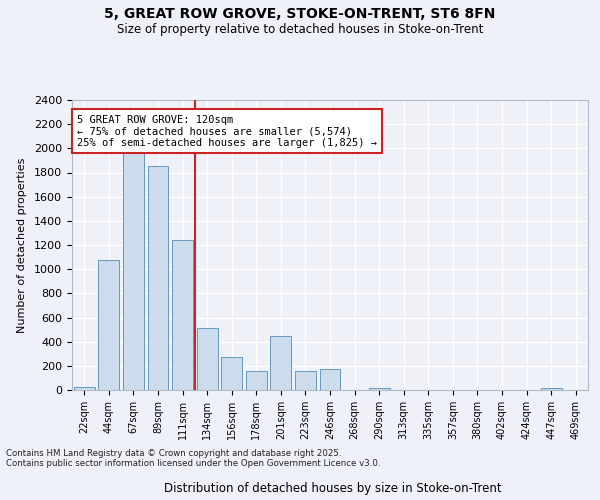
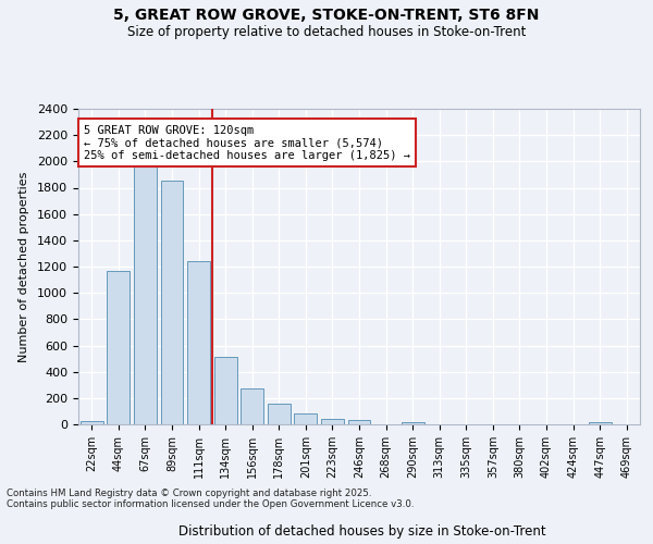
44sqm: 1080 -> 1170
201sqm: 450 -> 80
223sqm: 160 -> 40
246sqm: 170 -> 40
